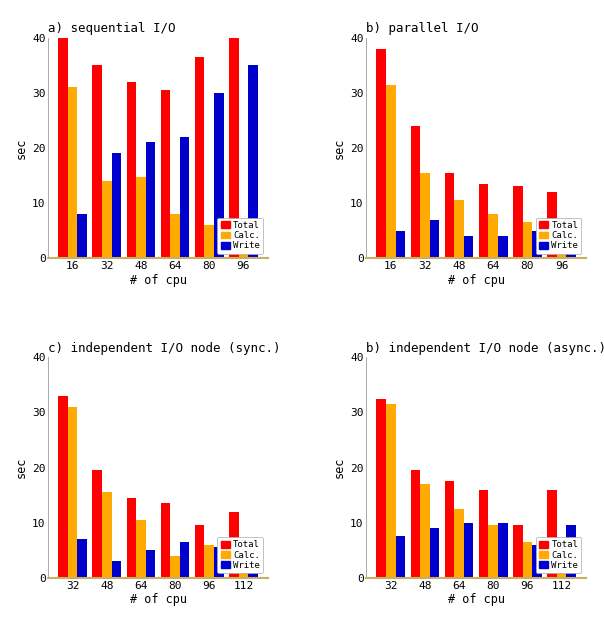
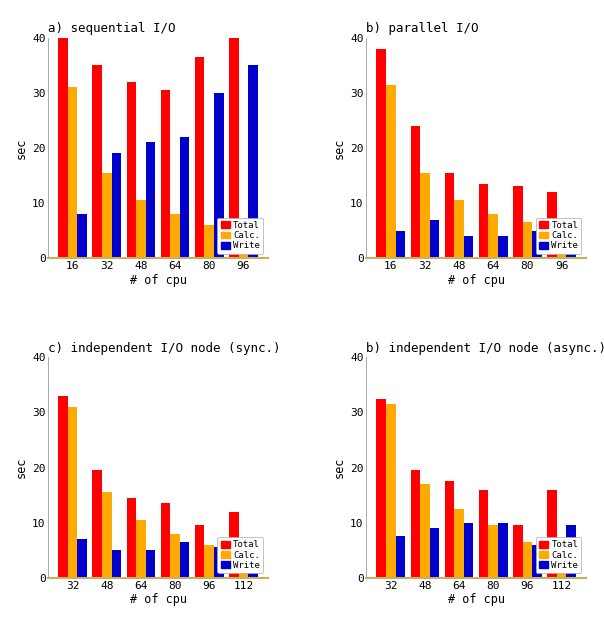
a) sequential I/O/Calc./32: 14.0 -> 15.5
a) sequential I/O/Calc./48: 14.8 -> 10.5
c) independent I/O node (sync.)/Write/48: 3.0 -> 5.0
c) independent I/O node (sync.)/Calc./80: 4.0 -> 8.0
